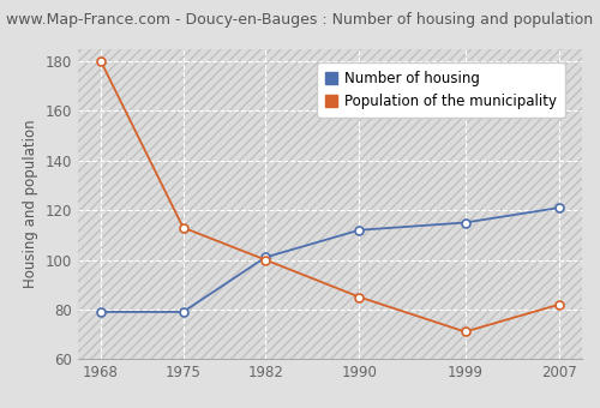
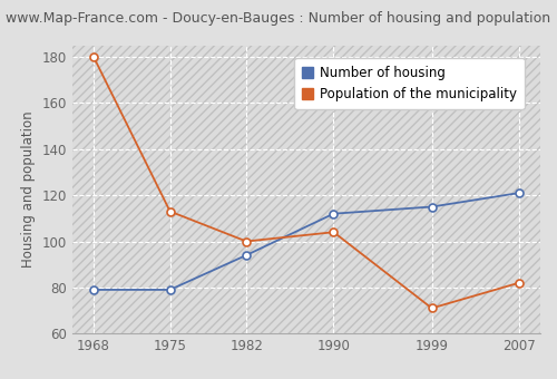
Number of housing/1982: 101 -> 94
Population of the municipality/1990: 85 -> 104
